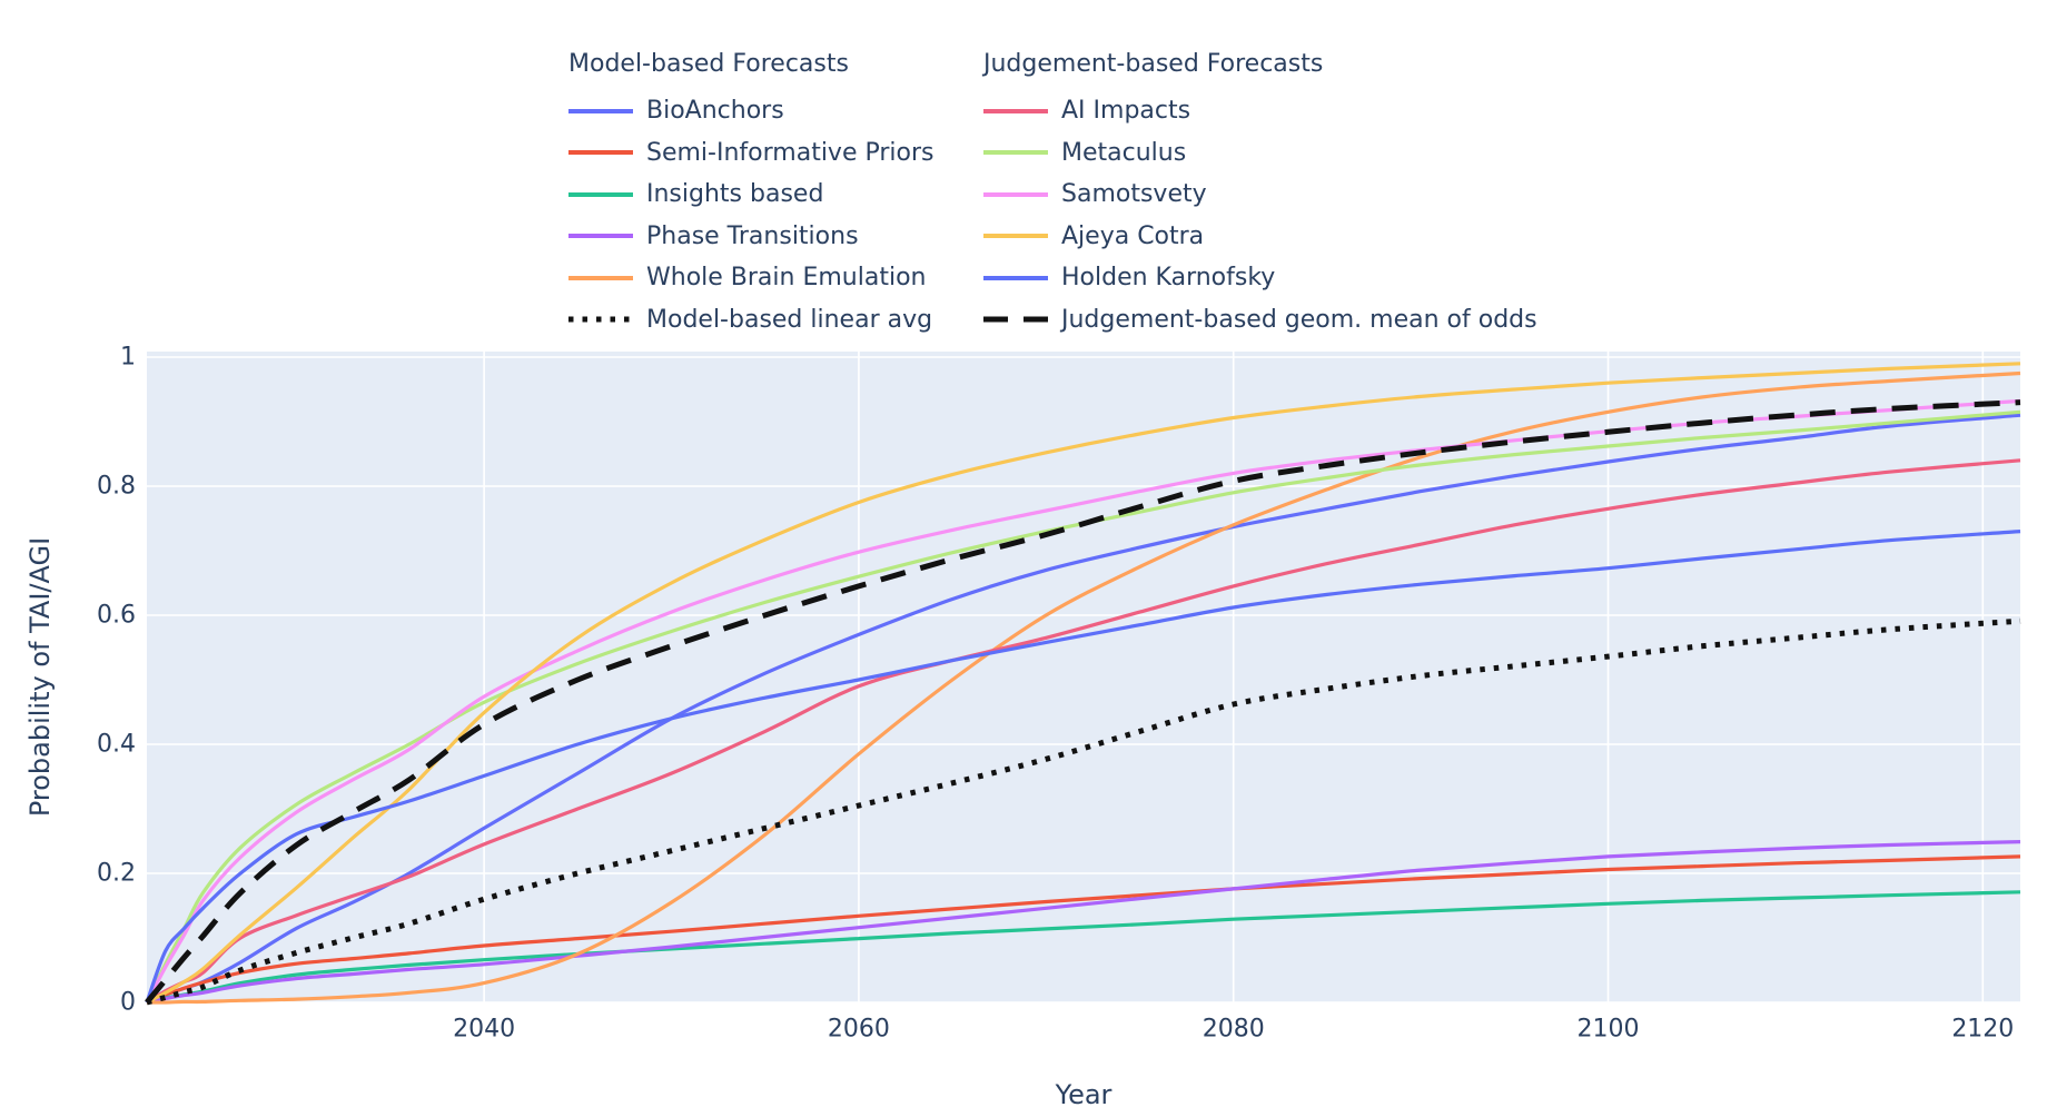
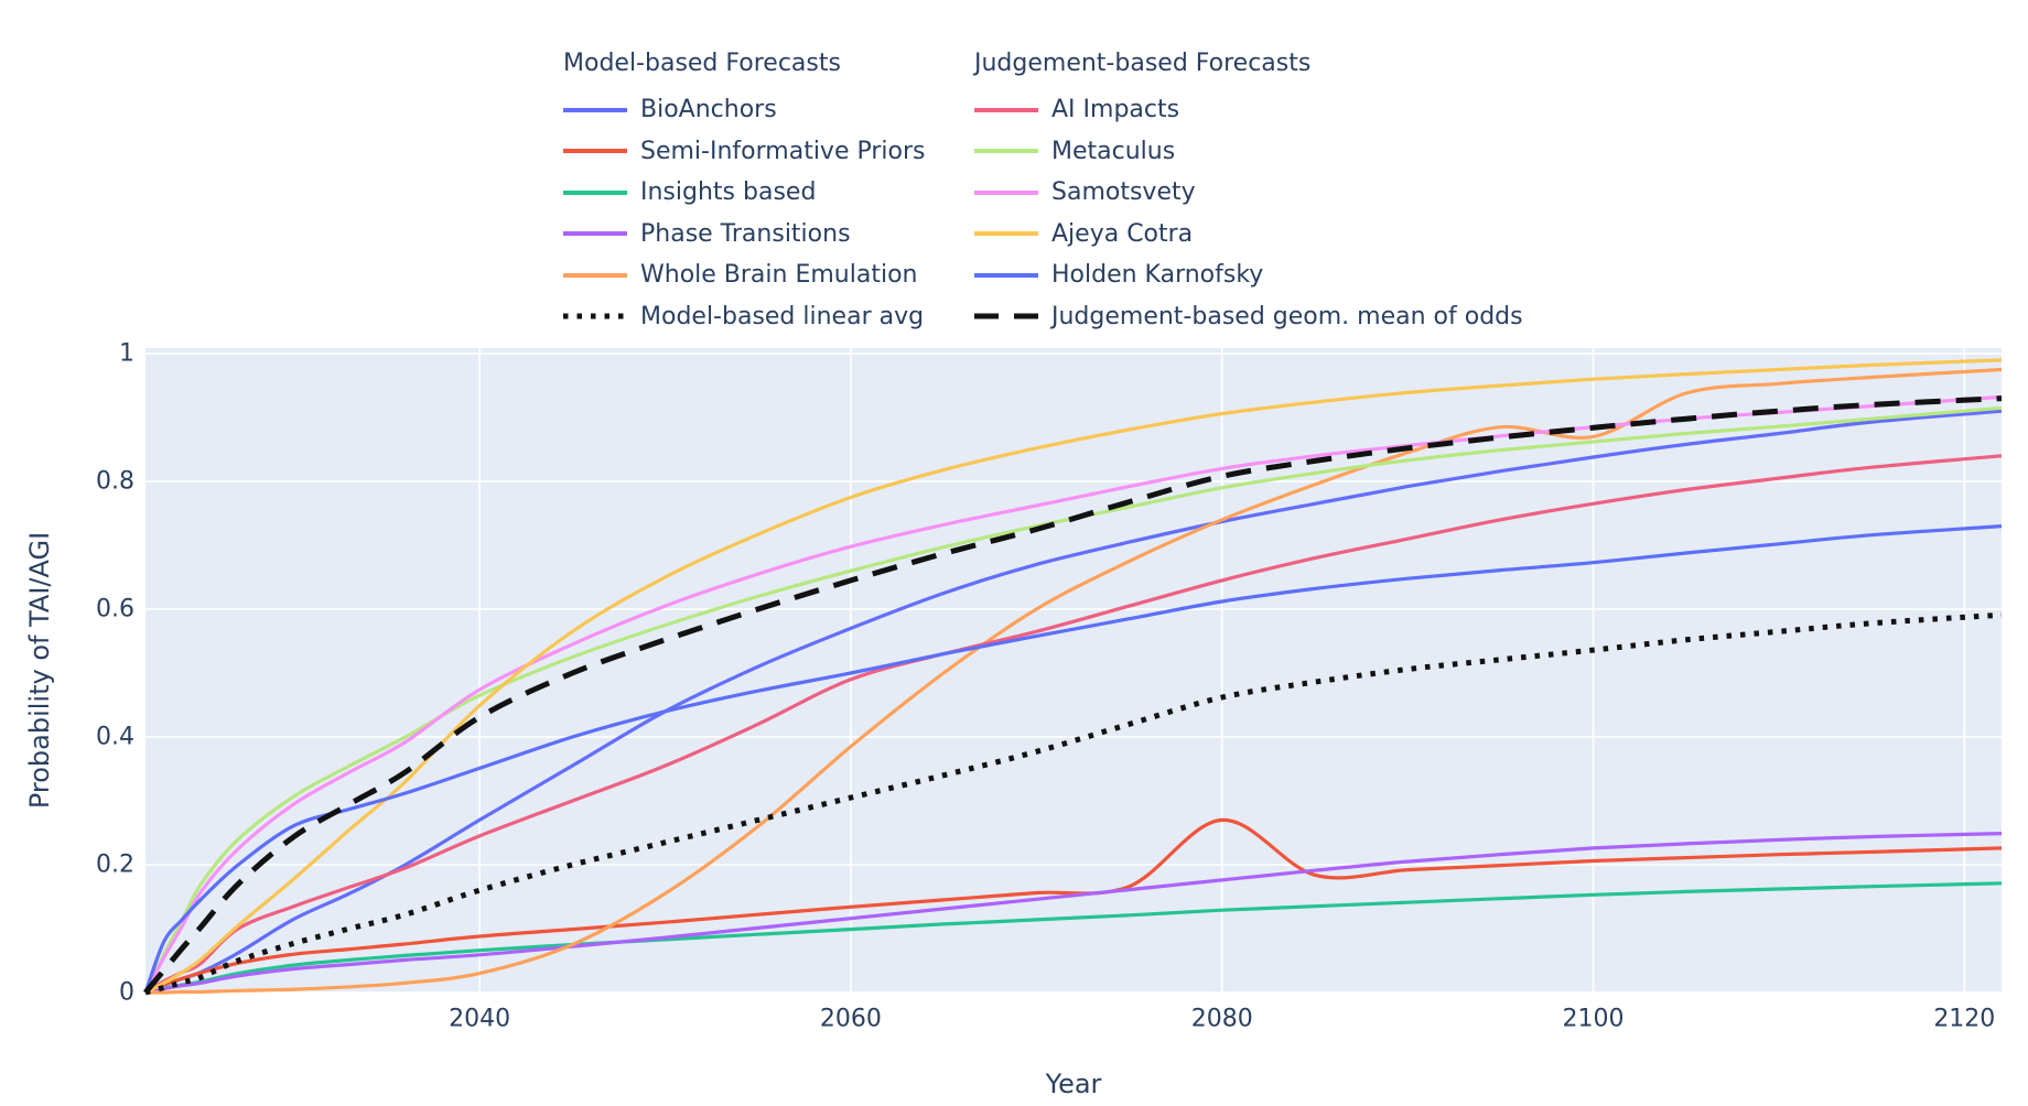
Semi-Informative Priors/2080: 0.18 -> 0.27
Whole Brain Emulation/2100: 0.92 -> 0.87
